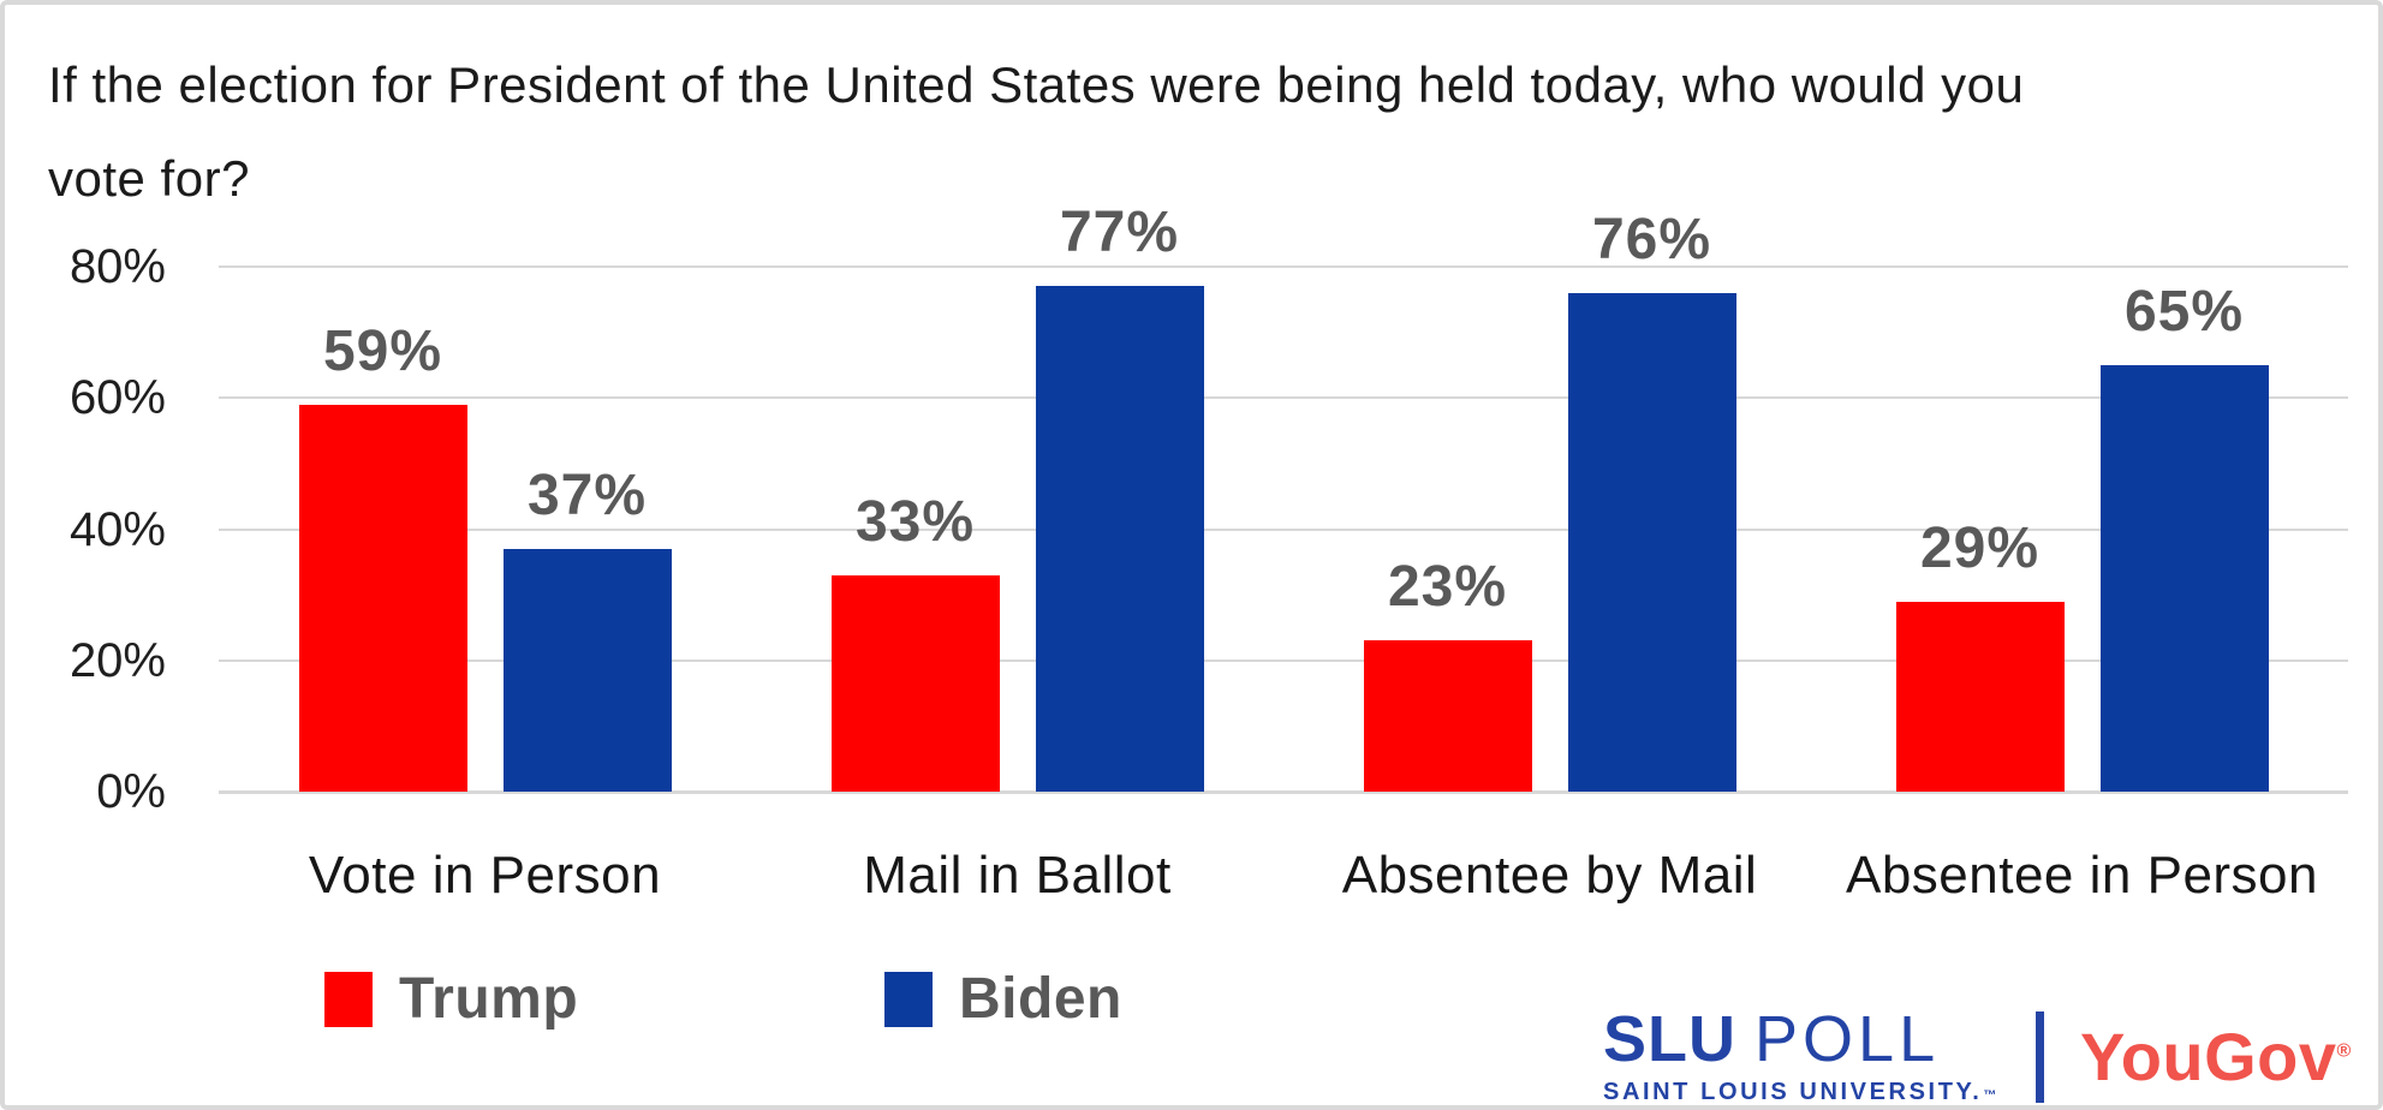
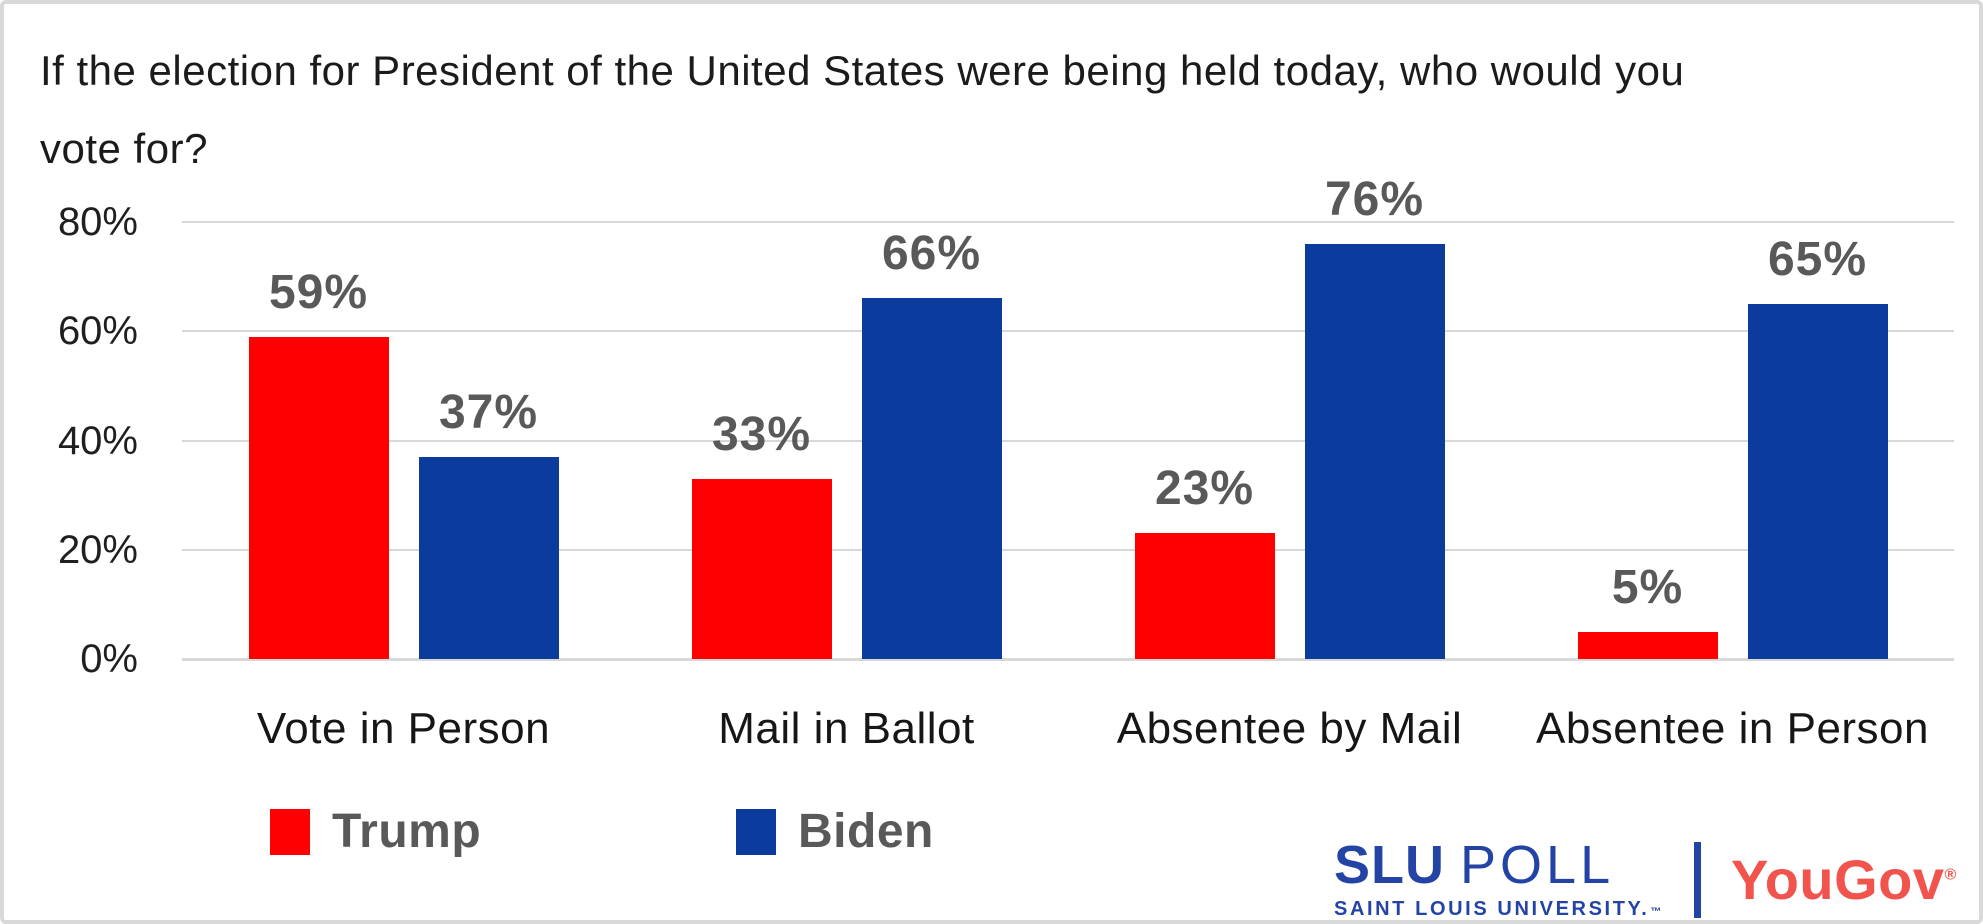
Biden/Mail in Ballot: 77% -> 66%
Trump/Absentee in Person: 29% -> 5%
